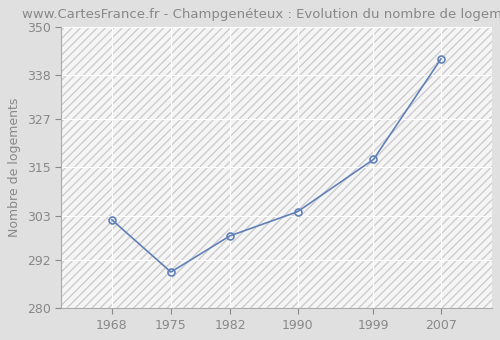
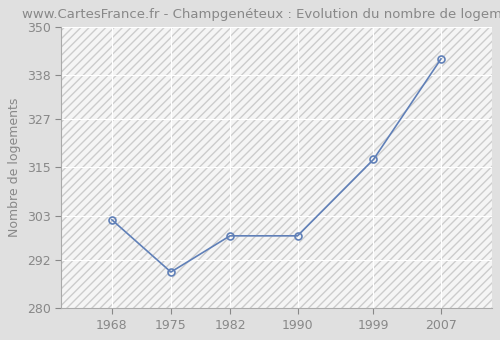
1990: 304 -> 298
